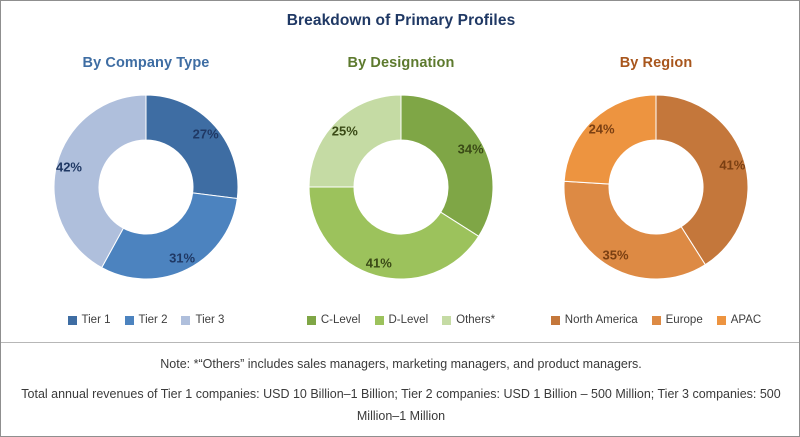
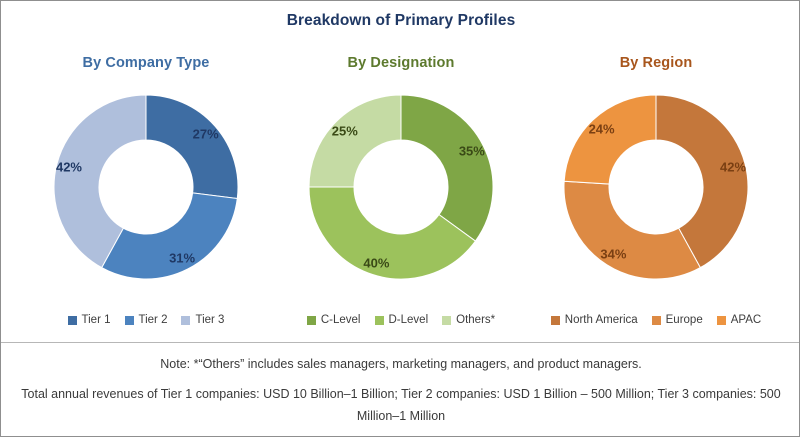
By Designation/C-Level: 34% -> 35%
By Designation/D-Level: 41% -> 40%
By Region/North America: 41% -> 42%
By Region/Europe: 35% -> 34%
